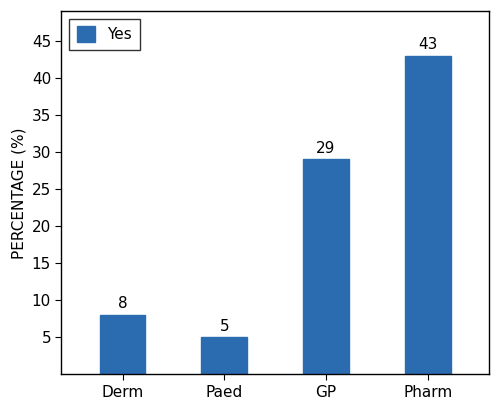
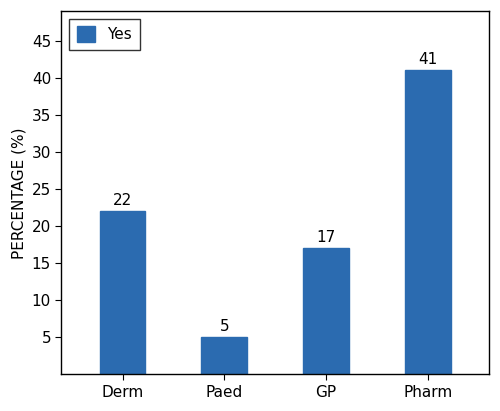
Derm: 8 -> 22
GP: 29 -> 17
Pharm: 43 -> 41
